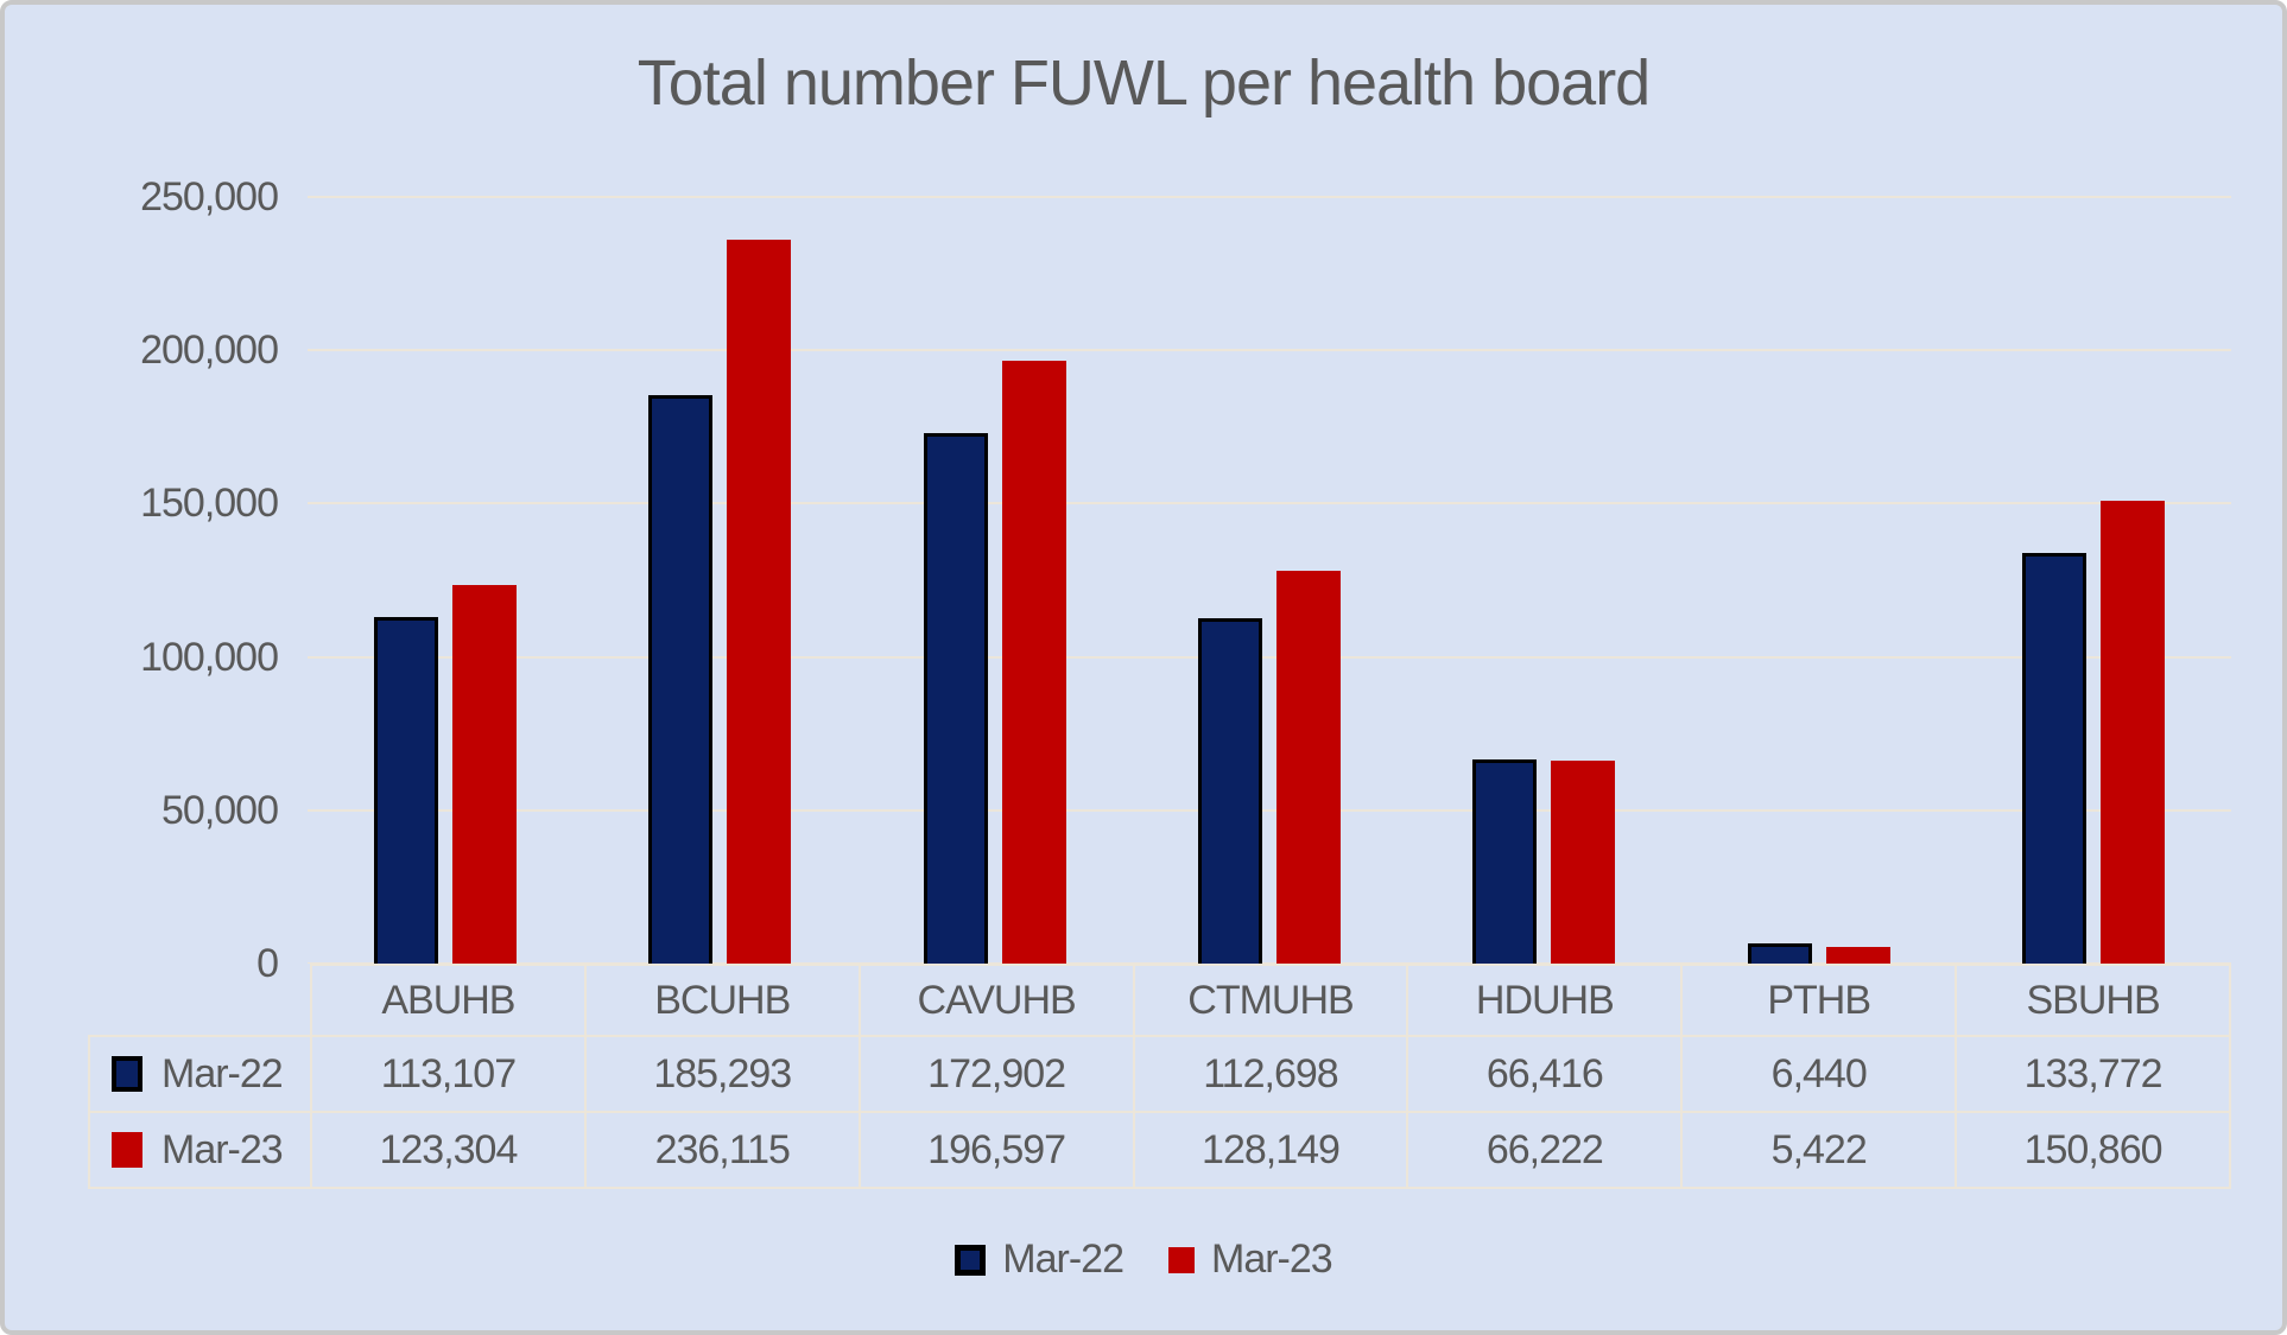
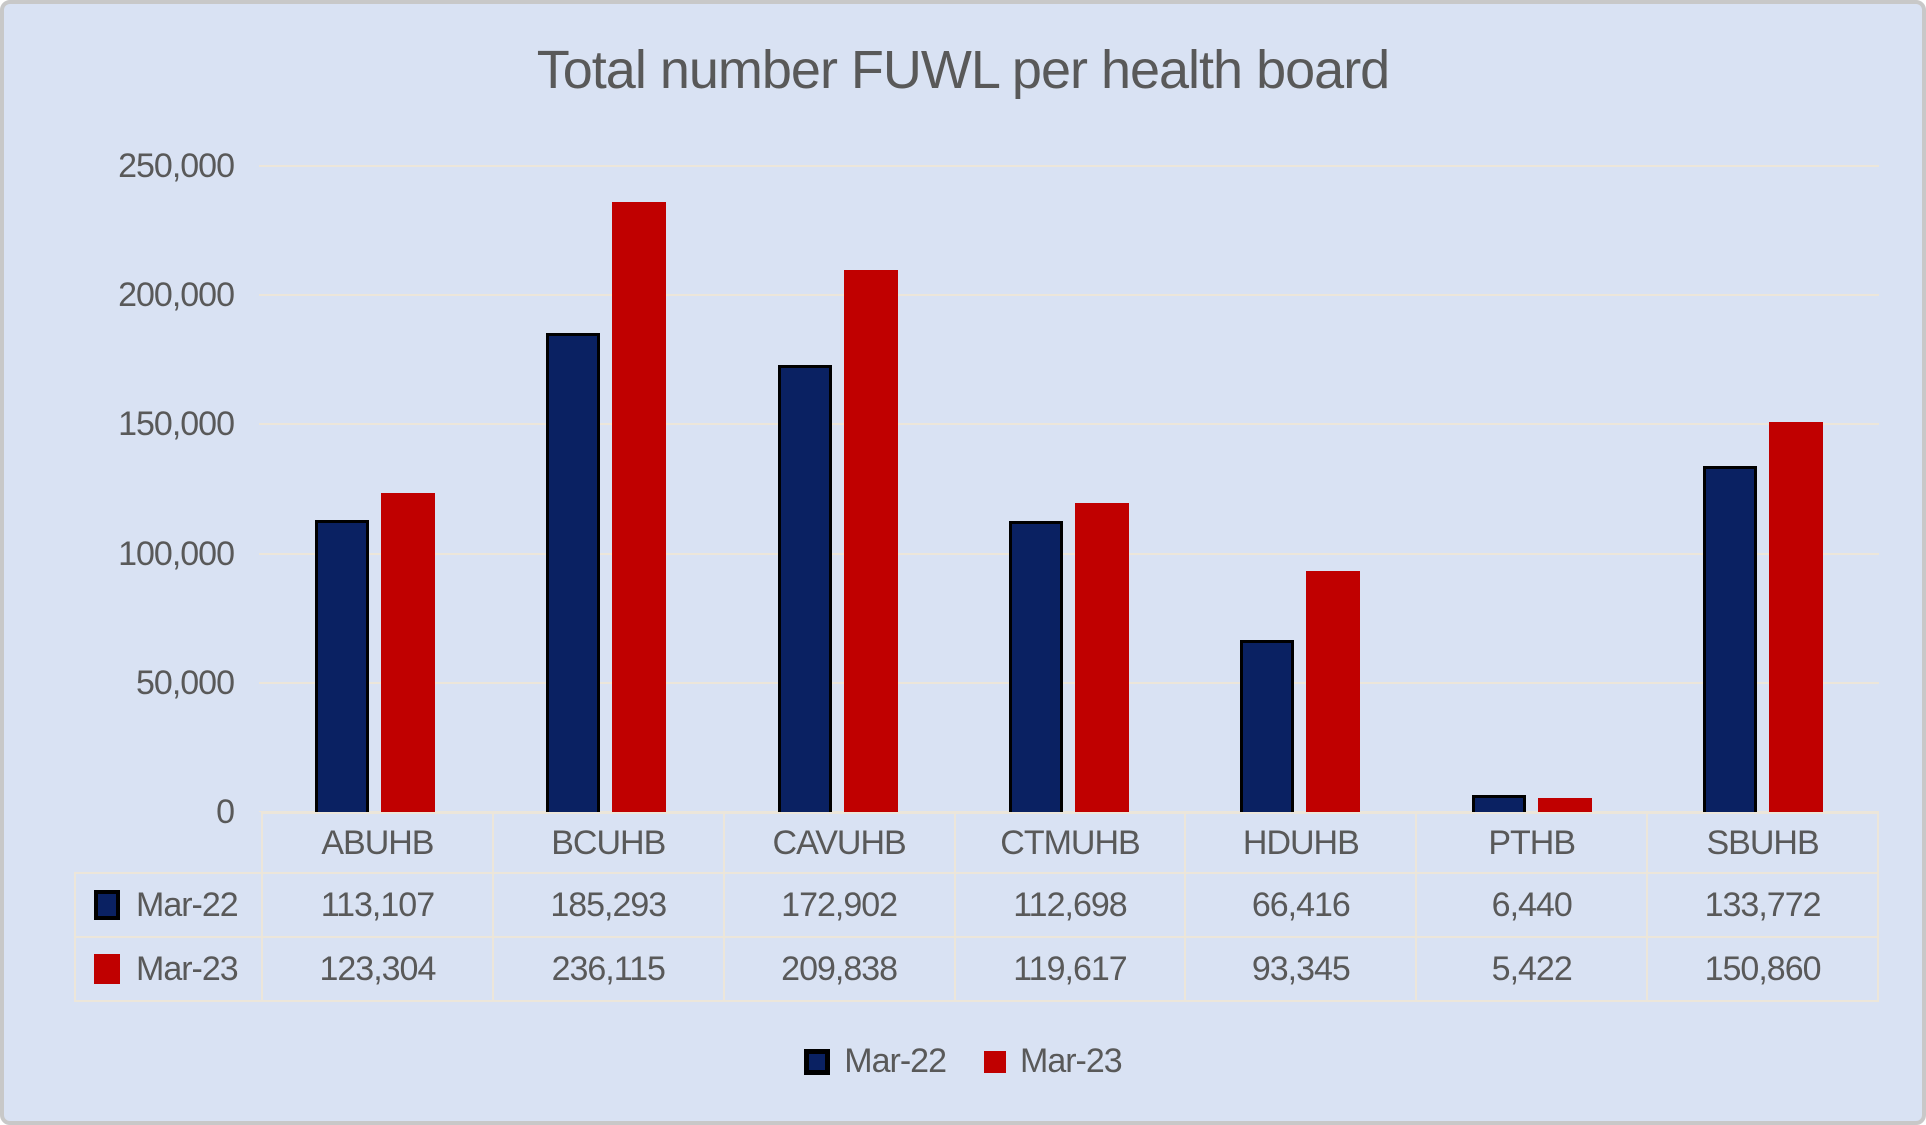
Mar-23/CAVUHB: 196,597 -> 209,838
Mar-23/CTMUHB: 128,149 -> 119,617
Mar-23/HDUHB: 66,222 -> 93,345
